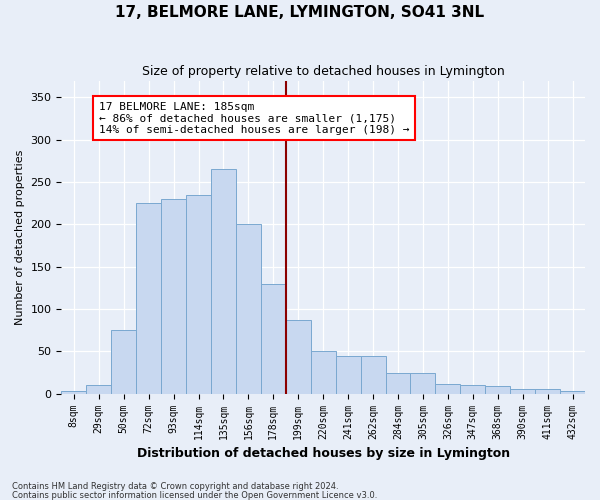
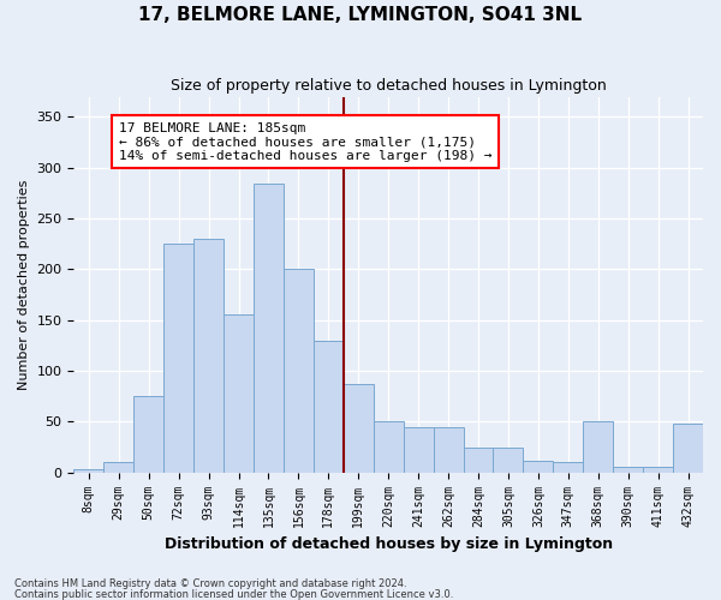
114sqm: 235 -> 156
135sqm: 265 -> 284
368sqm: 9 -> 50
432sqm: 3 -> 48
